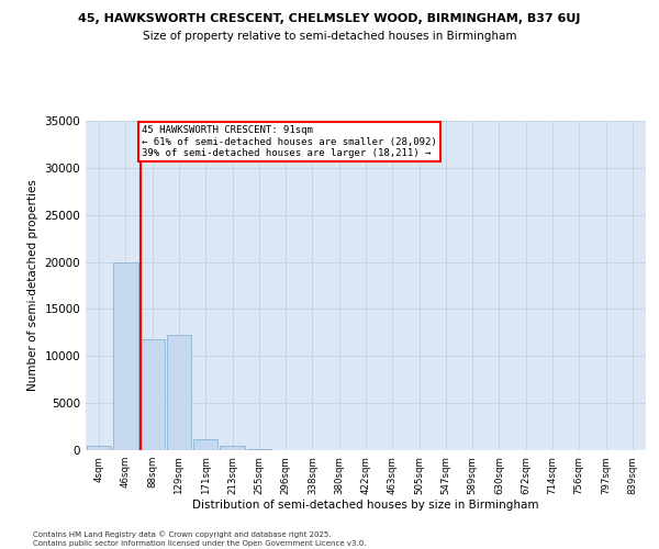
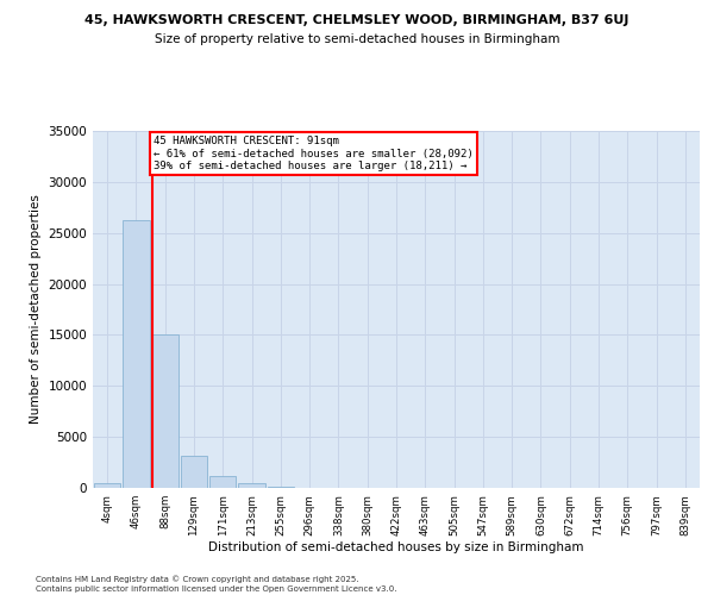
46sqm: 20000 -> 26200
88sqm: 11800 -> 15100
129sqm: 12200 -> 3100
